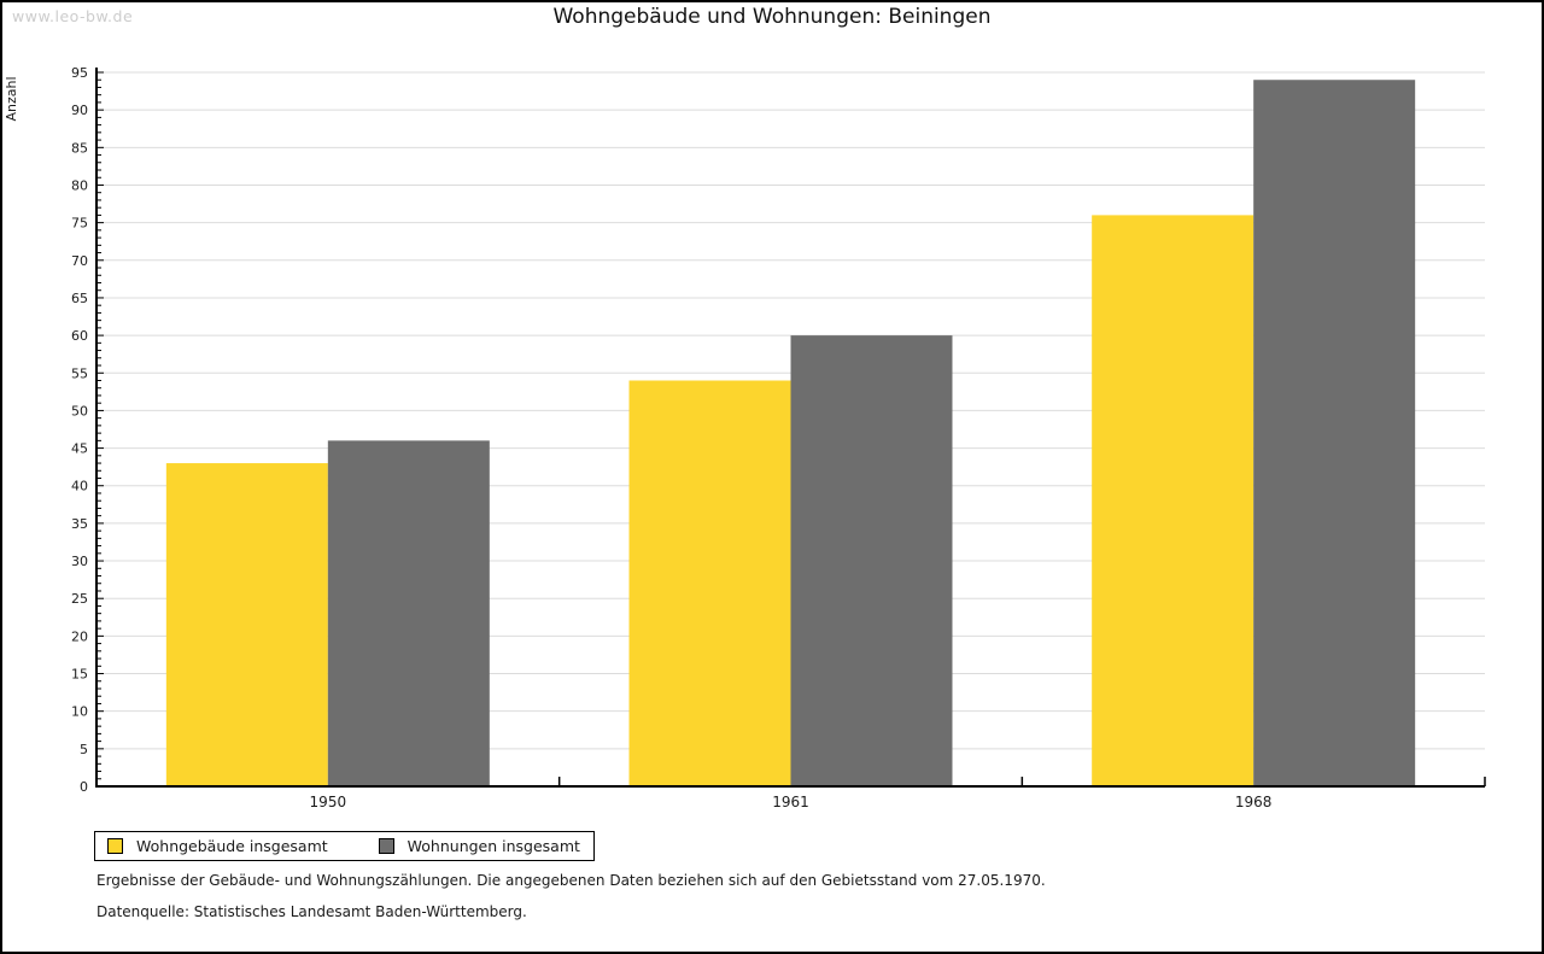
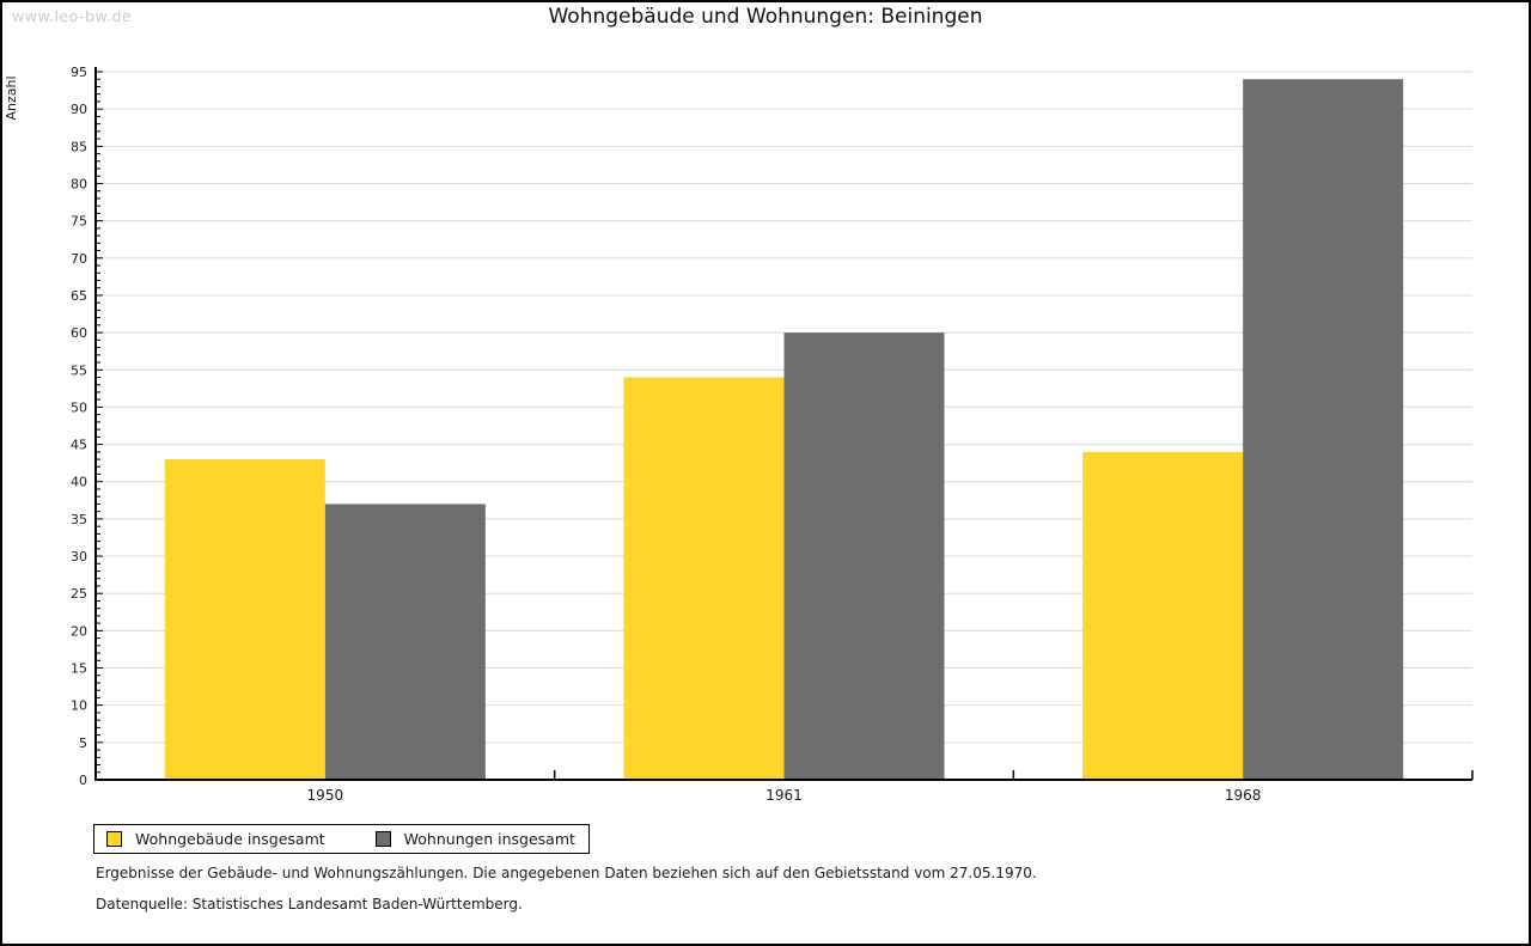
Wohnungen insgesamt/1950: 46 -> 37
Wohngebäude insgesamt/1968: 76 -> 44
